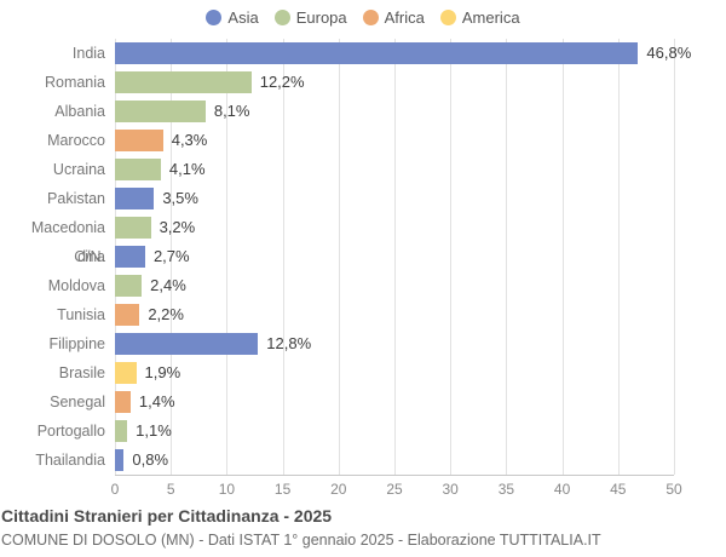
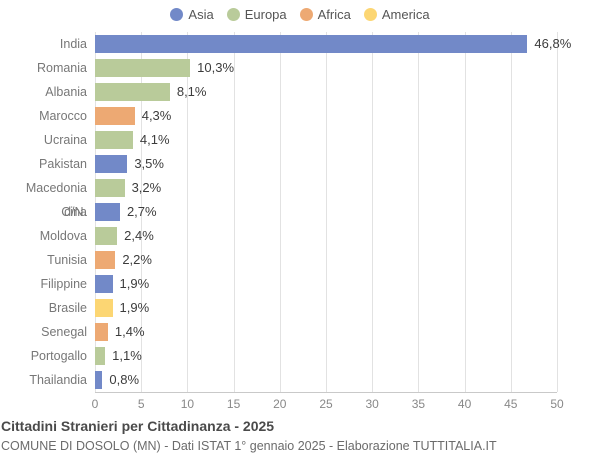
Romania: 12,2% -> 10,3%
Filippine: 12,8% -> 1,9%
